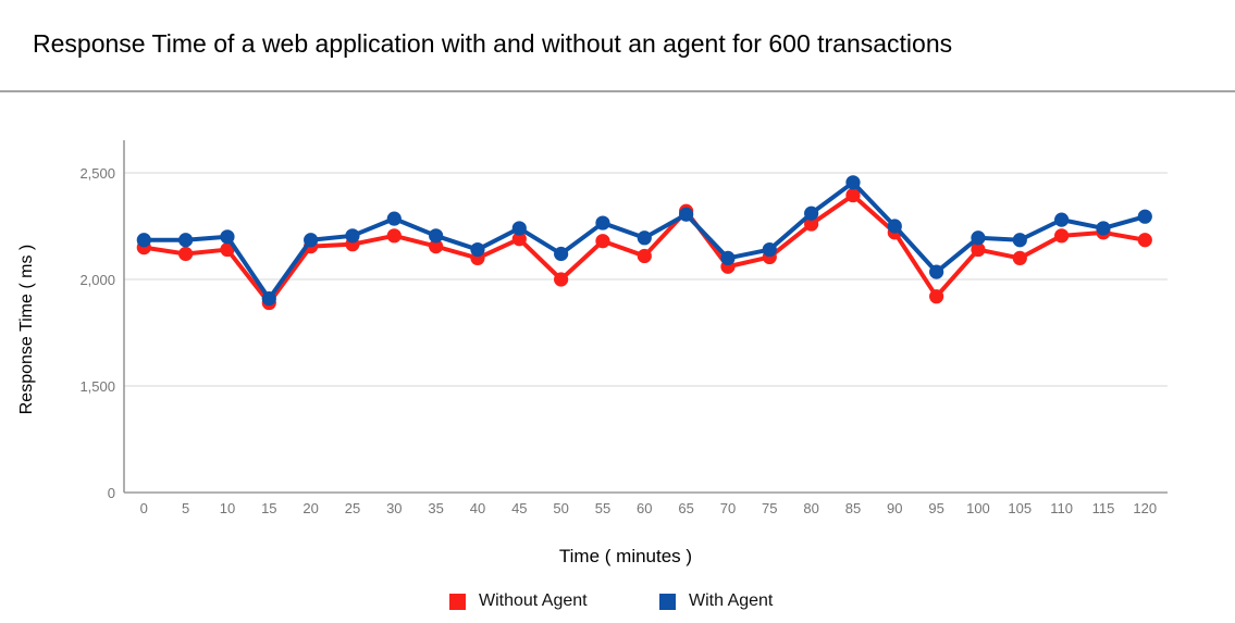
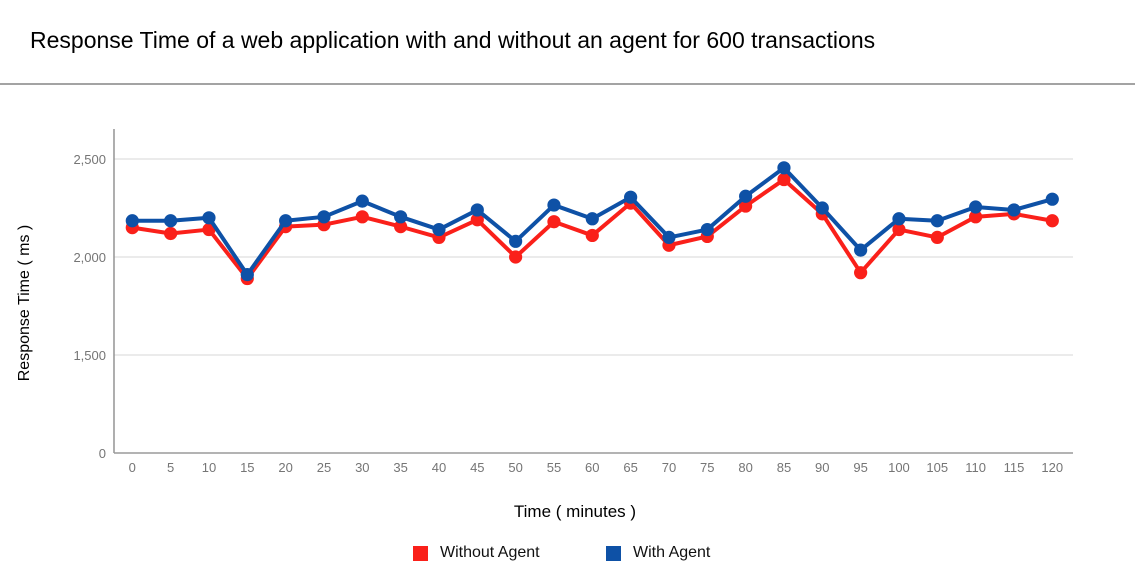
With Agent/50: 2120 -> 2080
Without Agent/65: 2320 -> 2280
With Agent/110: 2280 -> 2260
